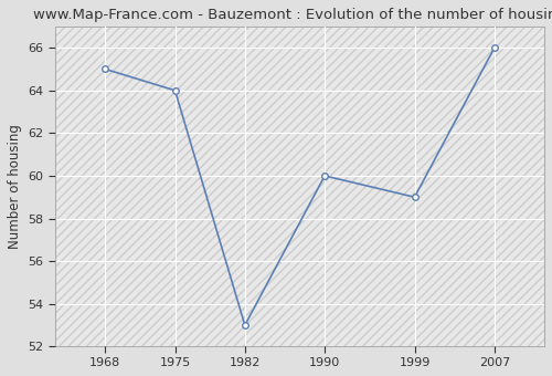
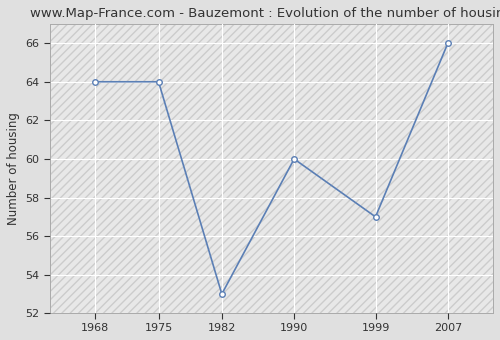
1968: 65 -> 64
1999: 59 -> 57
